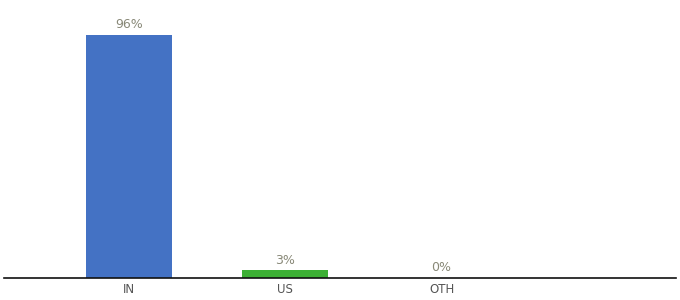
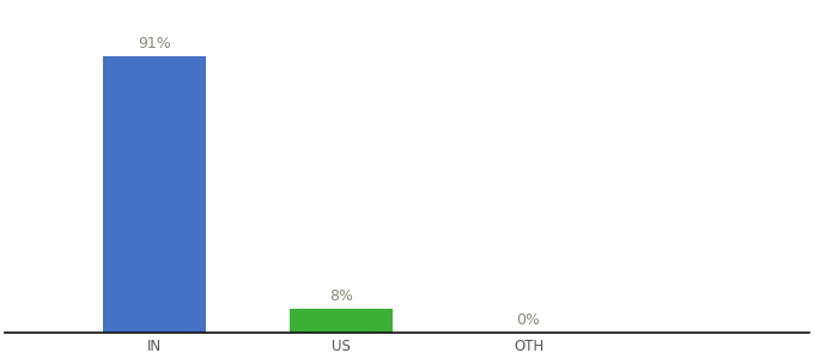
IN: 96% -> 91%
US: 3% -> 8%
